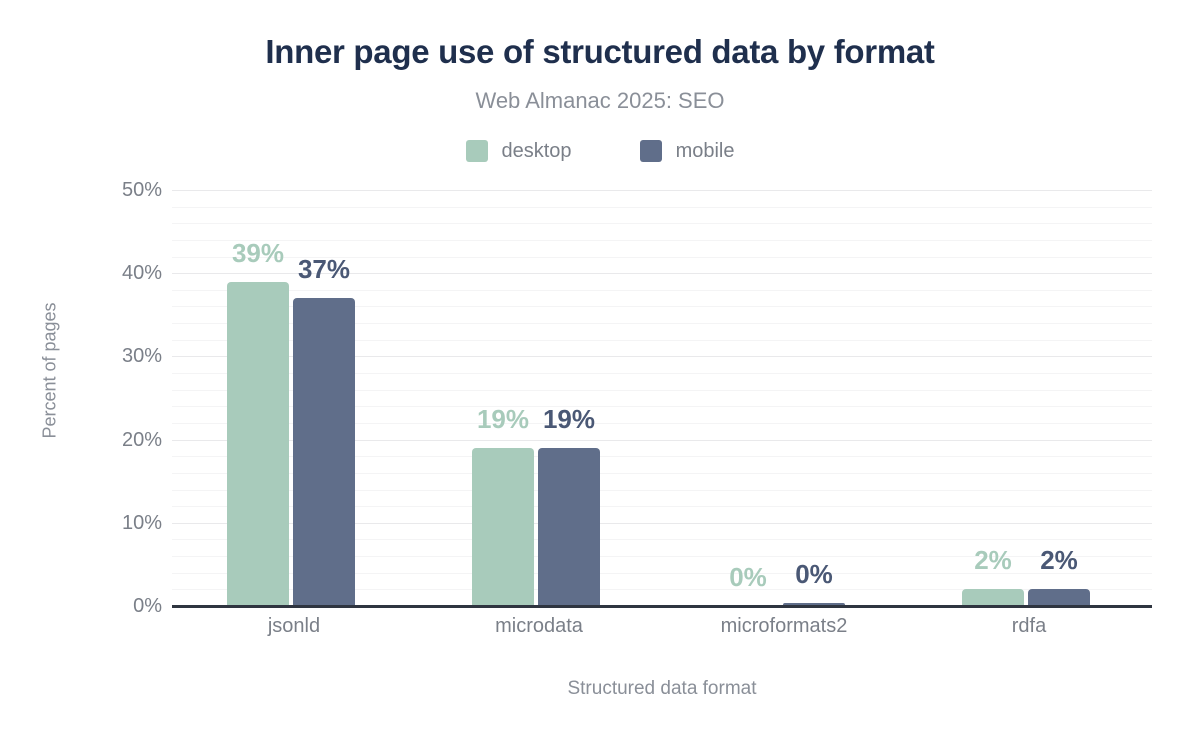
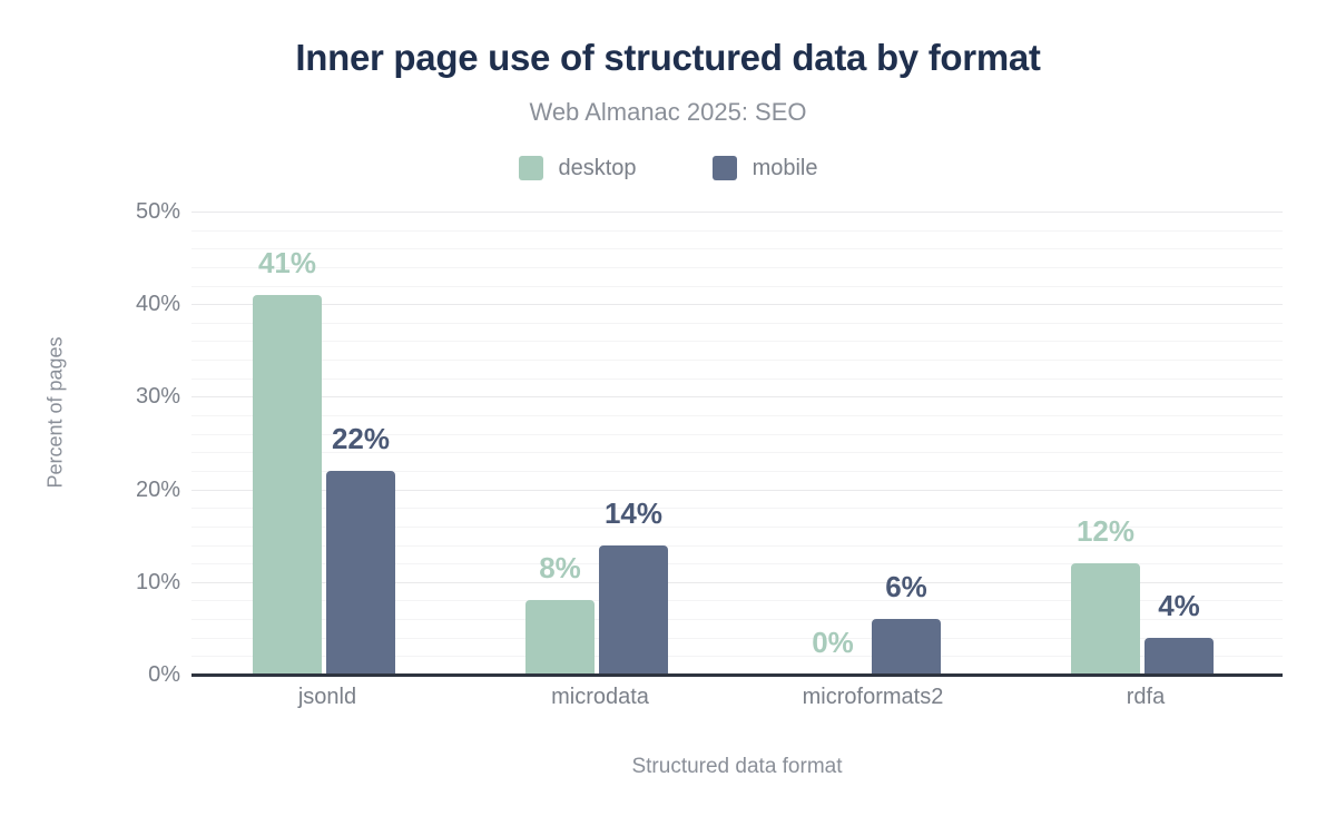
desktop/jsonld: 39% -> 41%
mobile/jsonld: 37% -> 22%
desktop/microdata: 19% -> 8%
mobile/microdata: 19% -> 14%
mobile/microformats2: 0% -> 6%
desktop/rdfa: 2% -> 12%
mobile/rdfa: 2% -> 4%
